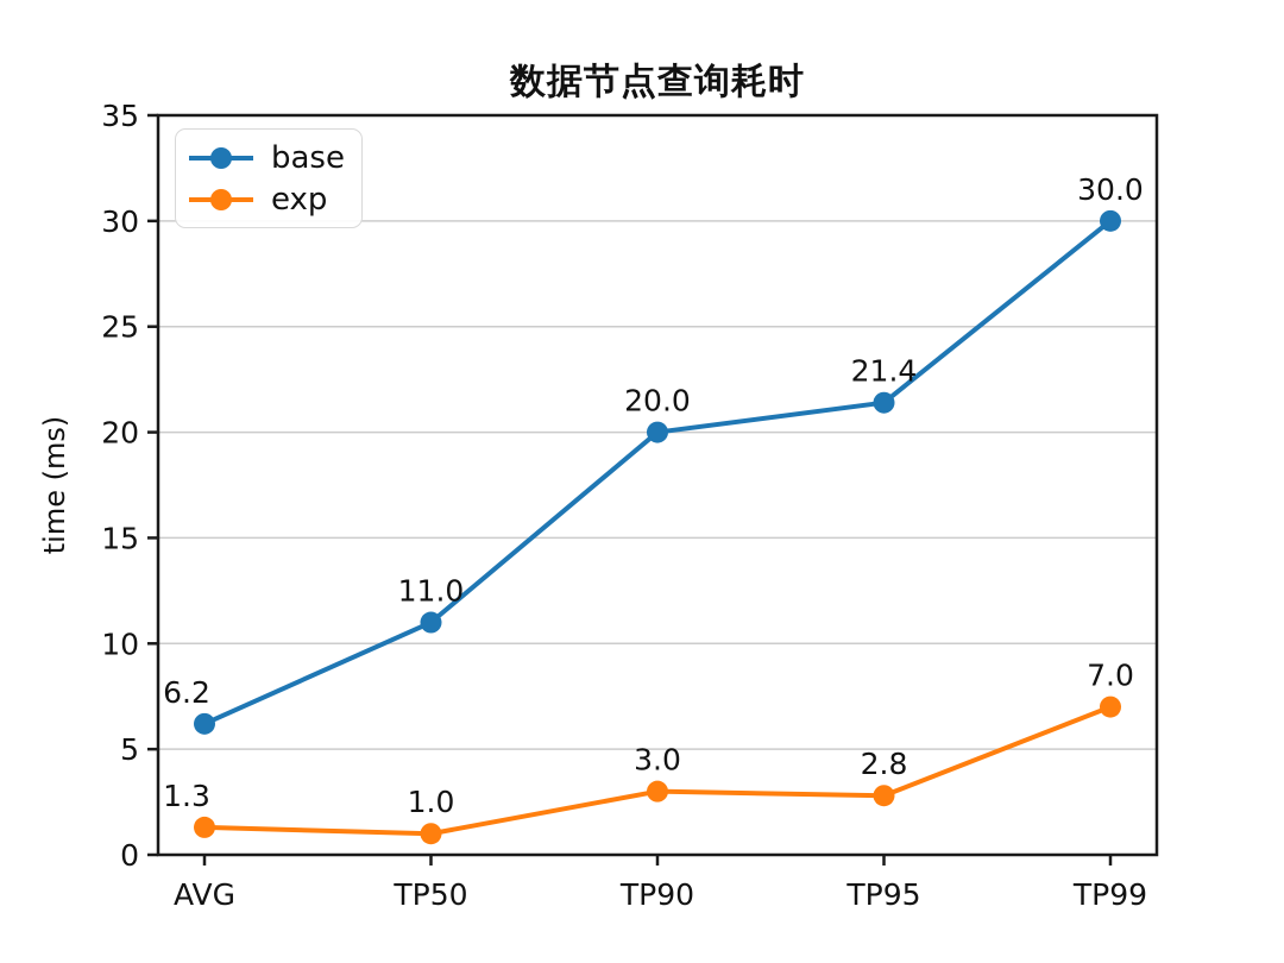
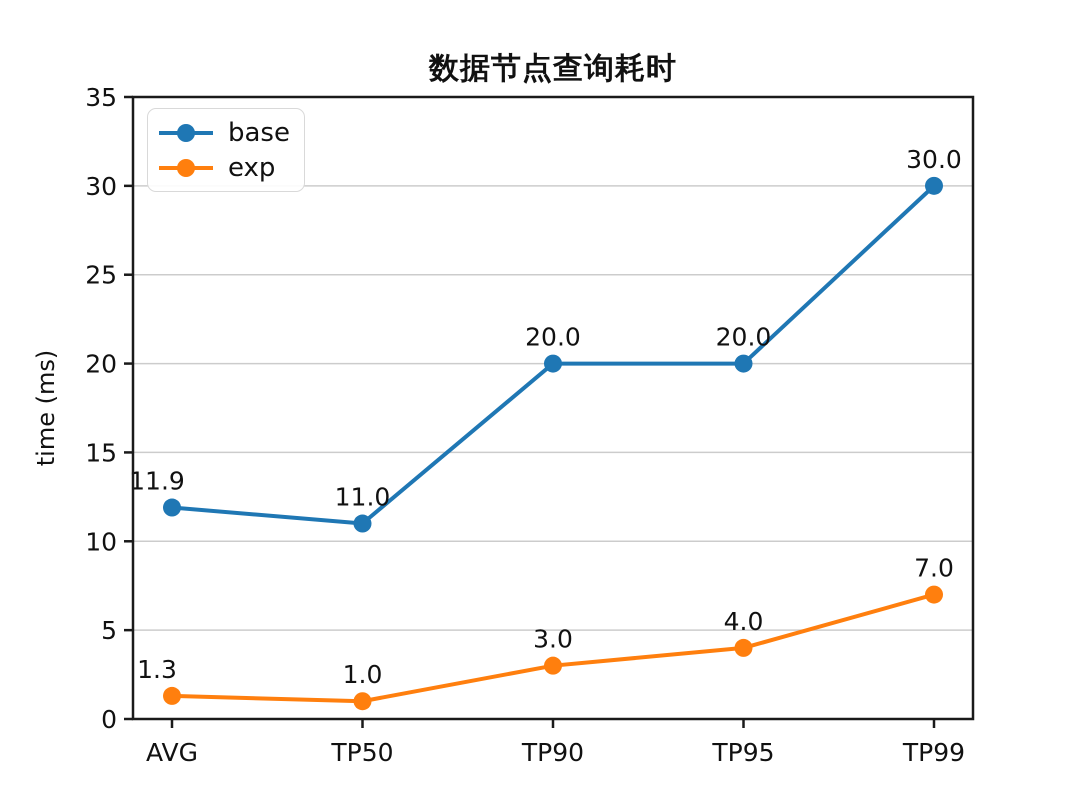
base/AVG: 6.2 -> 11.9
base/TP95: 21.4 -> 20.0
exp/TP95: 2.8 -> 4.0
